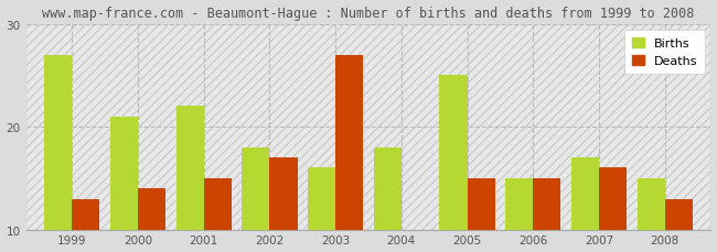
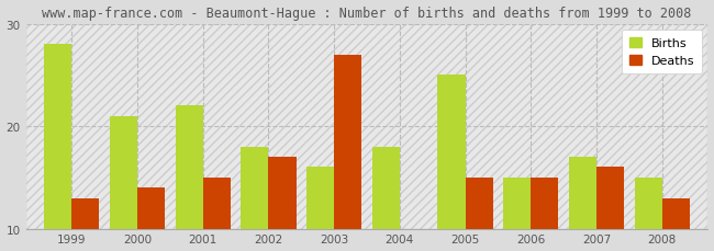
Births/1999: 27 -> 28
